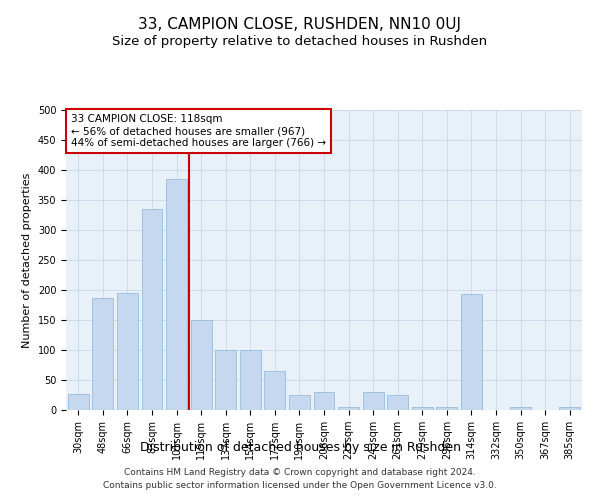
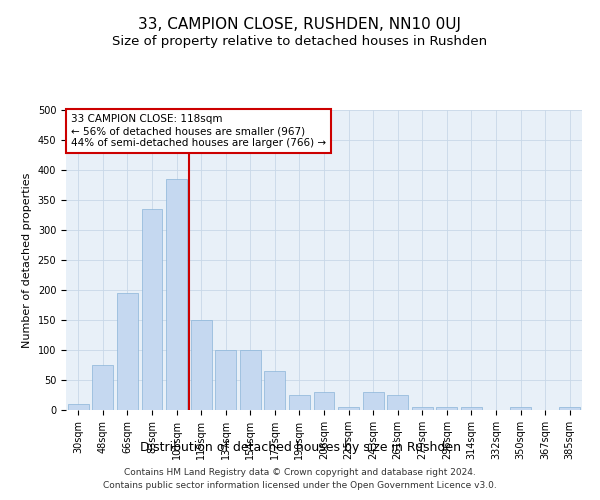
30sqm: 26 -> 10
48sqm: 186 -> 75
314sqm: 194 -> 5
